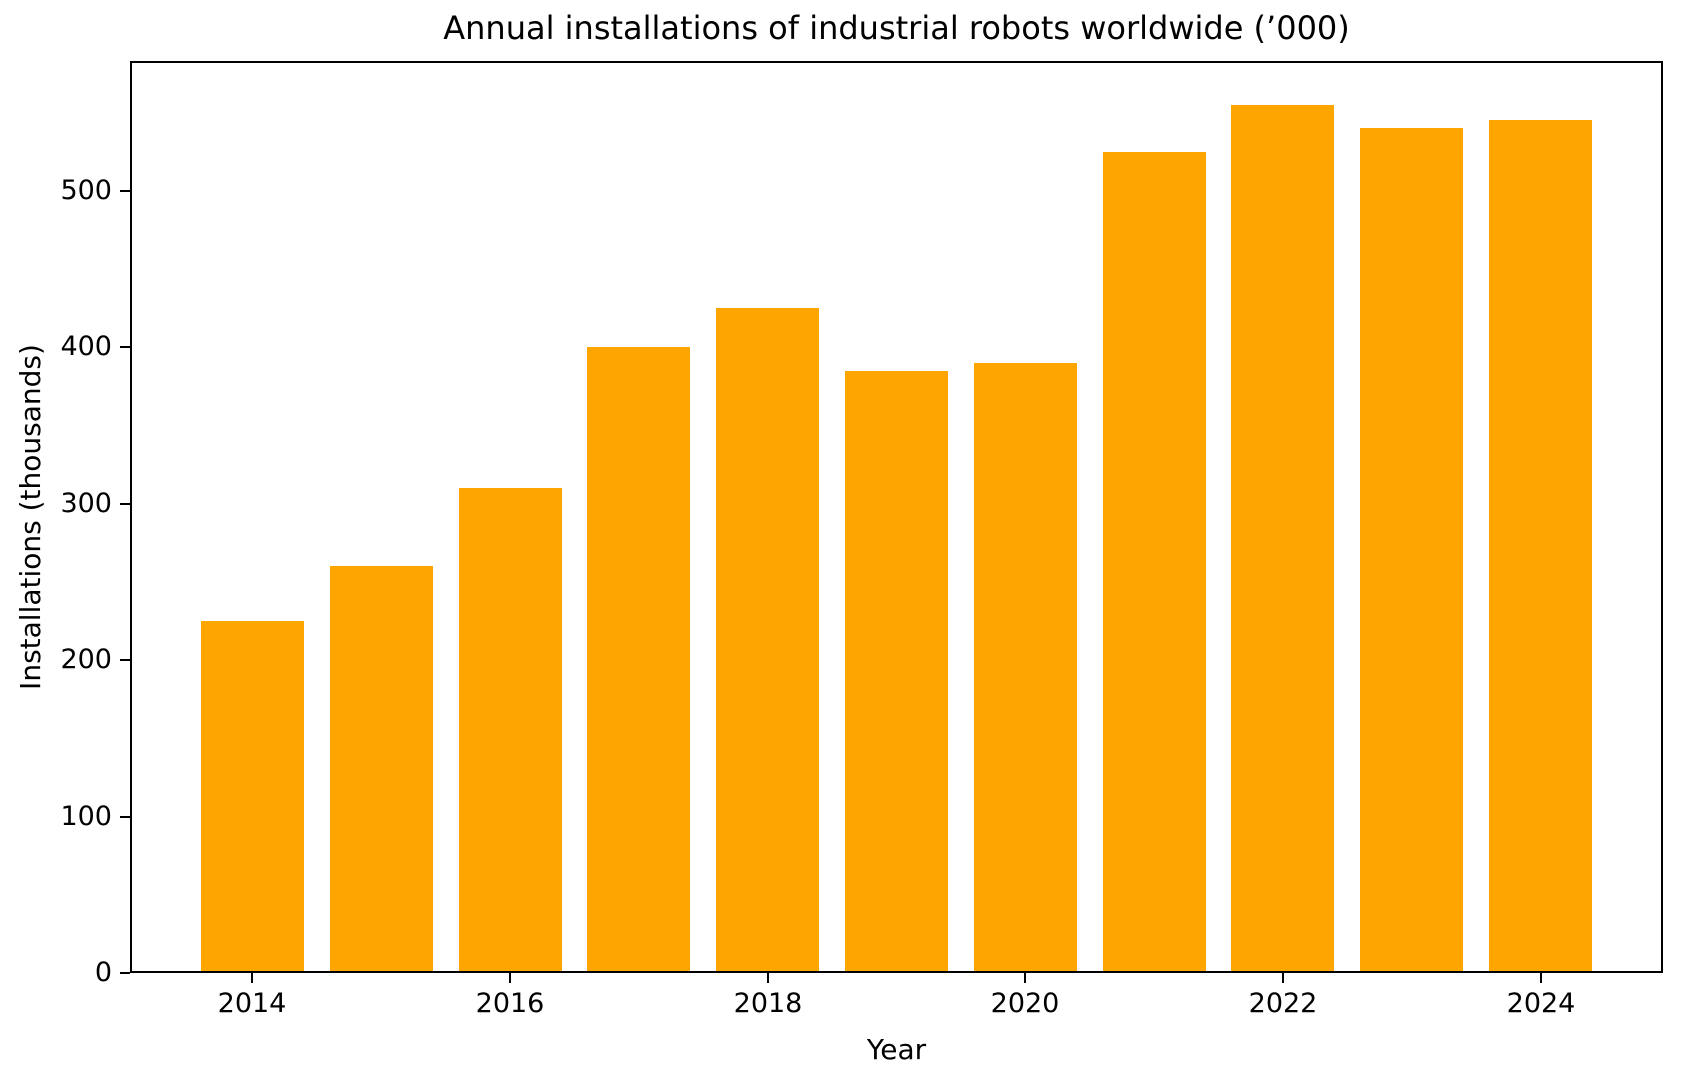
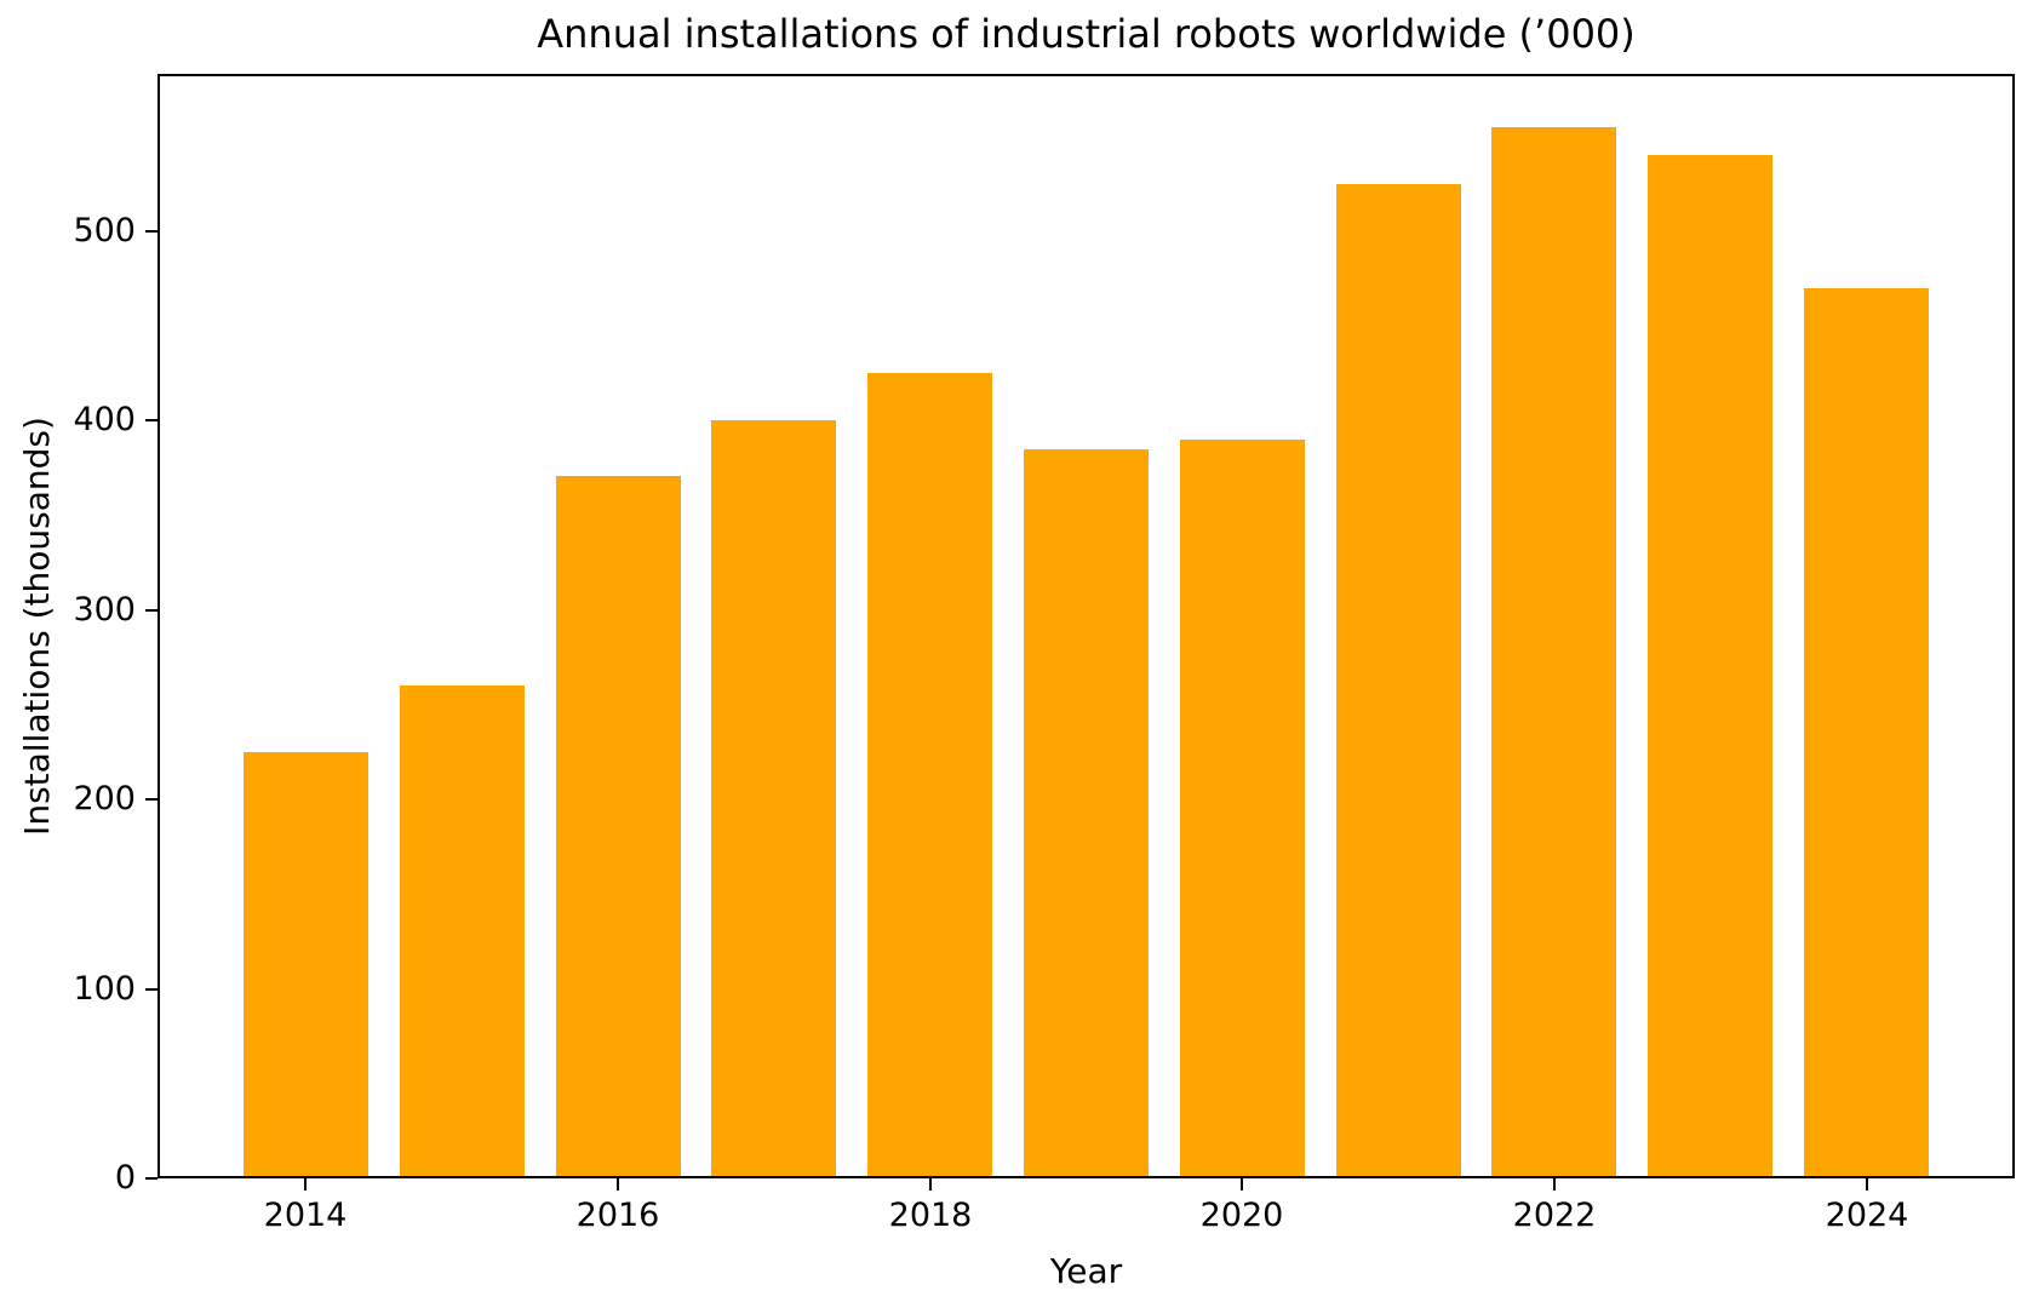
2016: 310 -> 371
2024: 545 -> 470
